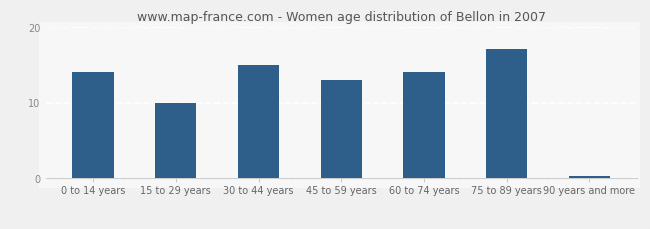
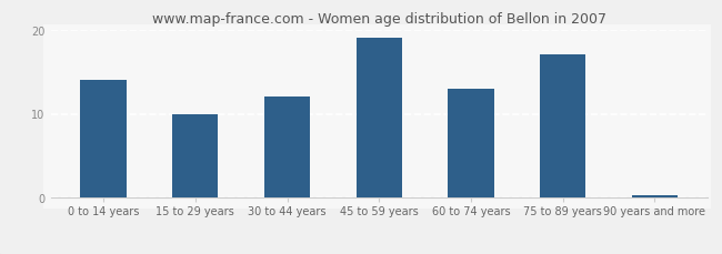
30 to 44 years: 15.0 -> 12.0
45 to 59 years: 13.0 -> 19.0
60 to 74 years: 14.0 -> 13.0
